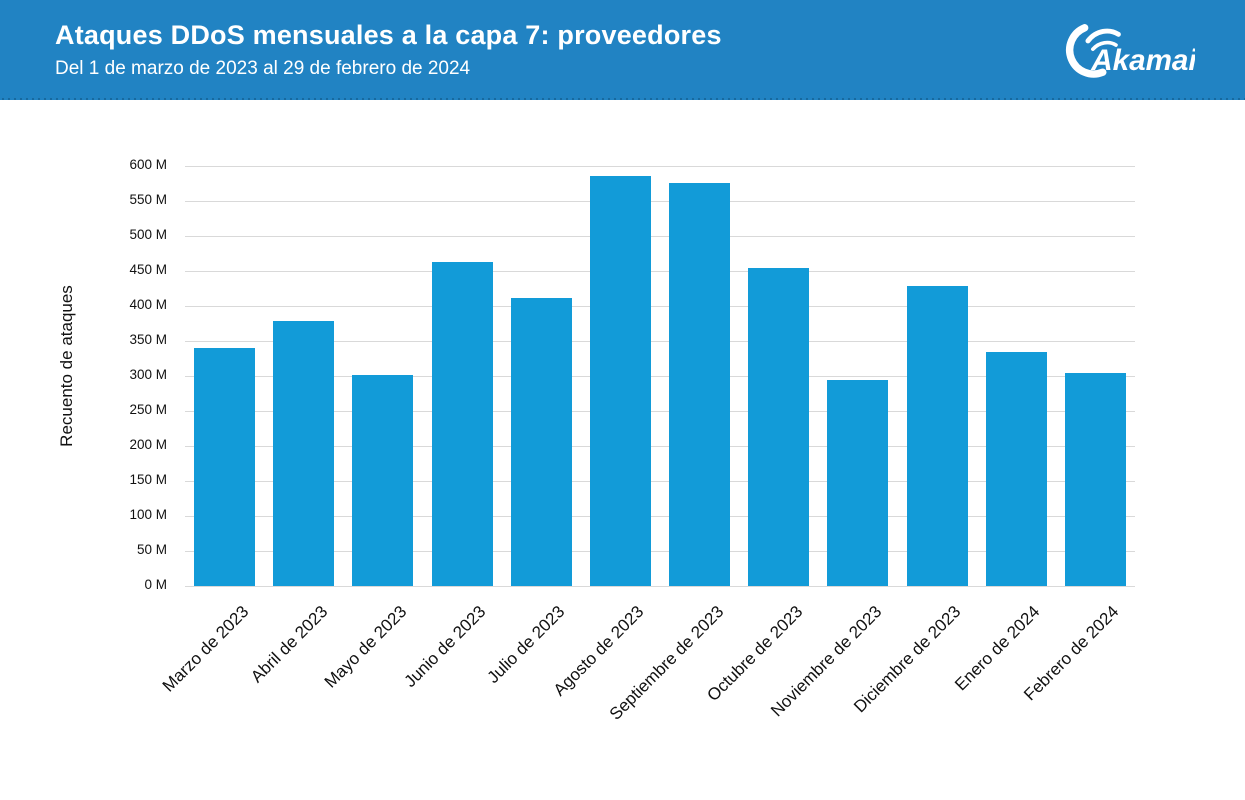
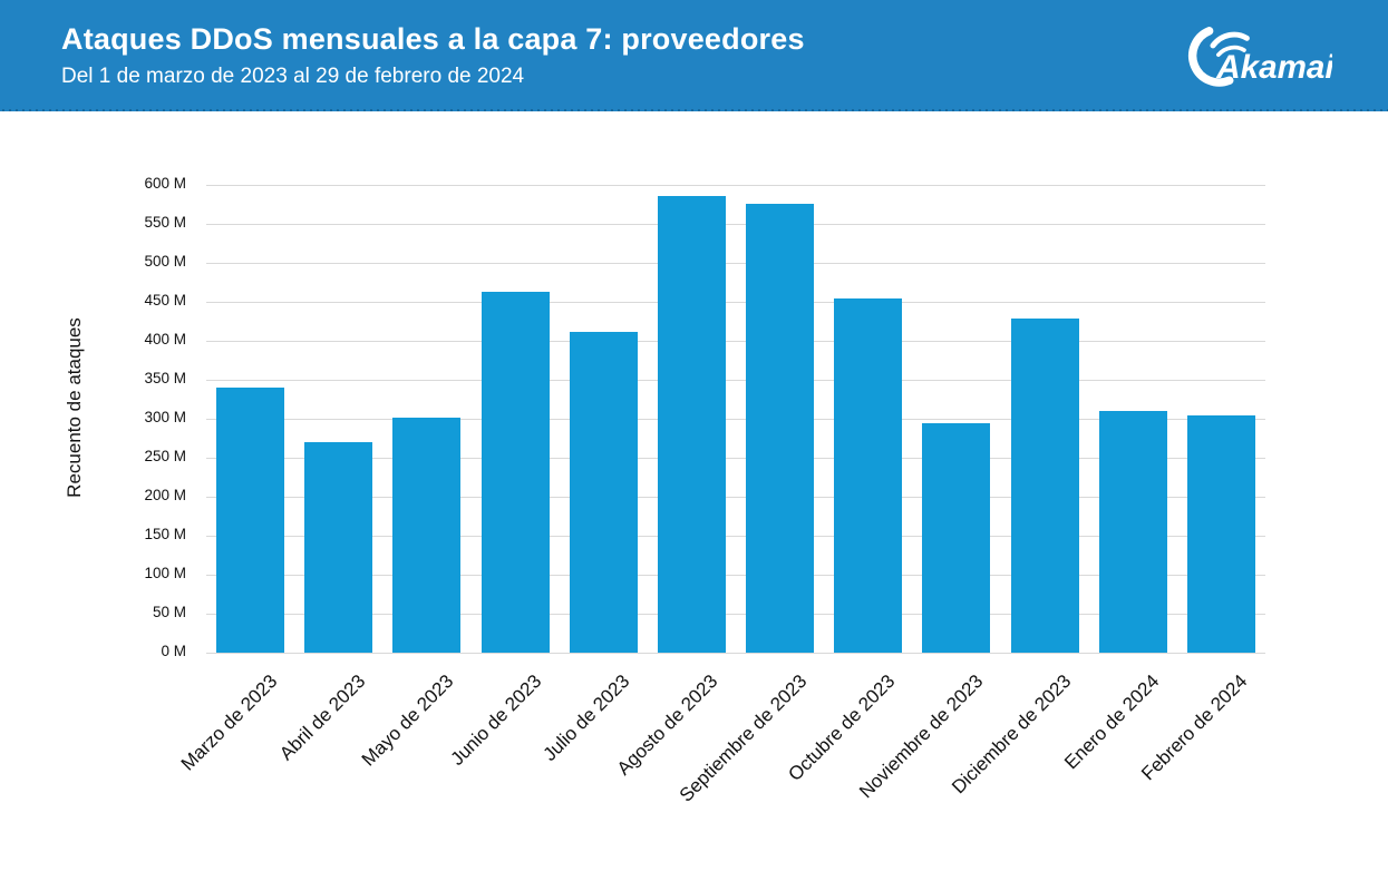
Abril de 2023: 380M -> 270M
Enero de 2024: 330M -> 310M
